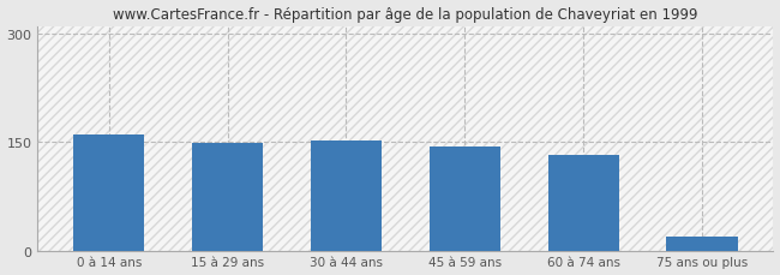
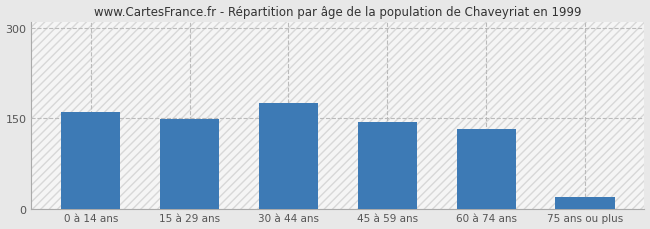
30 à 44 ans: 152 -> 175
